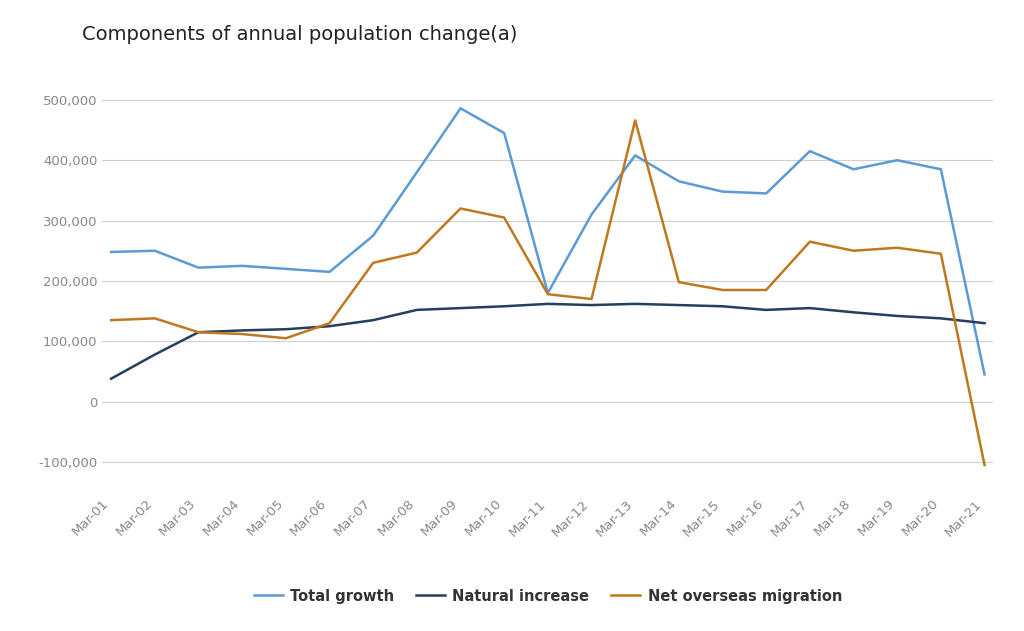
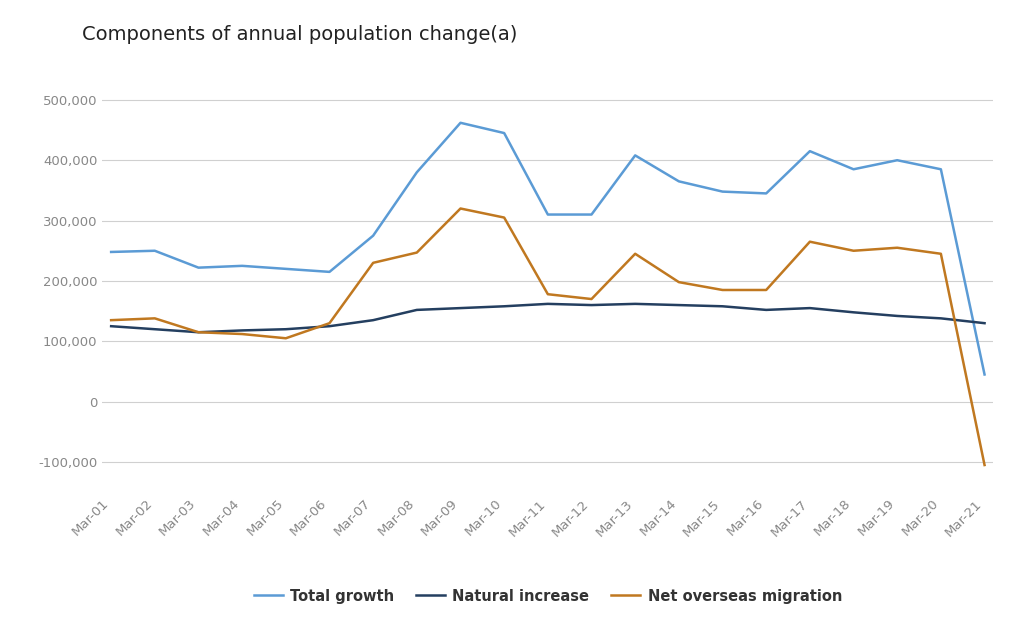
Natural increase/Mar-01: 38,000 -> 125,000
Natural increase/Mar-02: 78,000 -> 120,000
Total growth/Mar-09: 486,000 -> 462,000
Total growth/Mar-11: 180,000 -> 310,000
Net overseas migration/Mar-13: 466,000 -> 245,000
